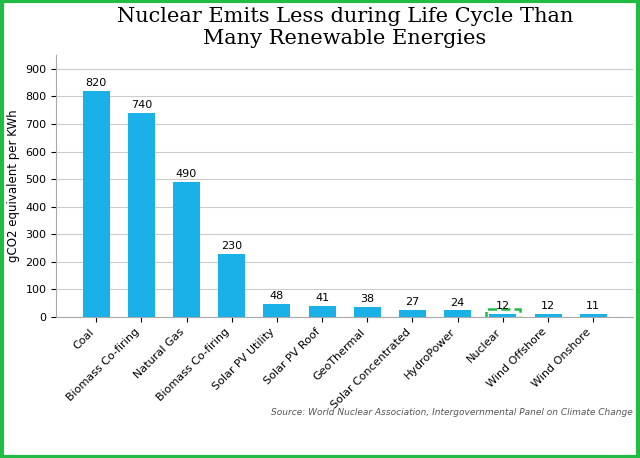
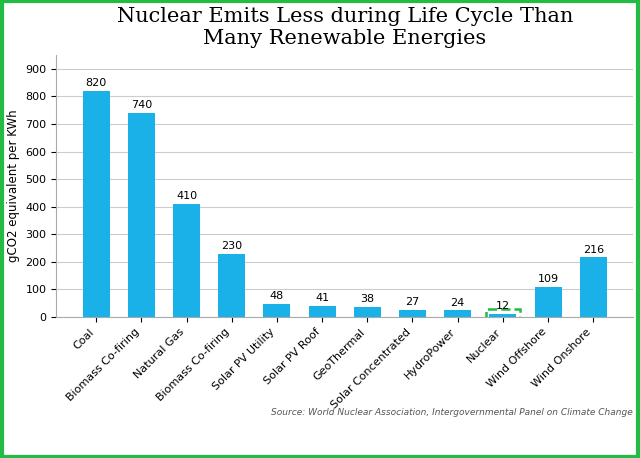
Natural Gas: 490 -> 410
Wind Offshore: 12 -> 109
Wind Onshore: 11 -> 216
